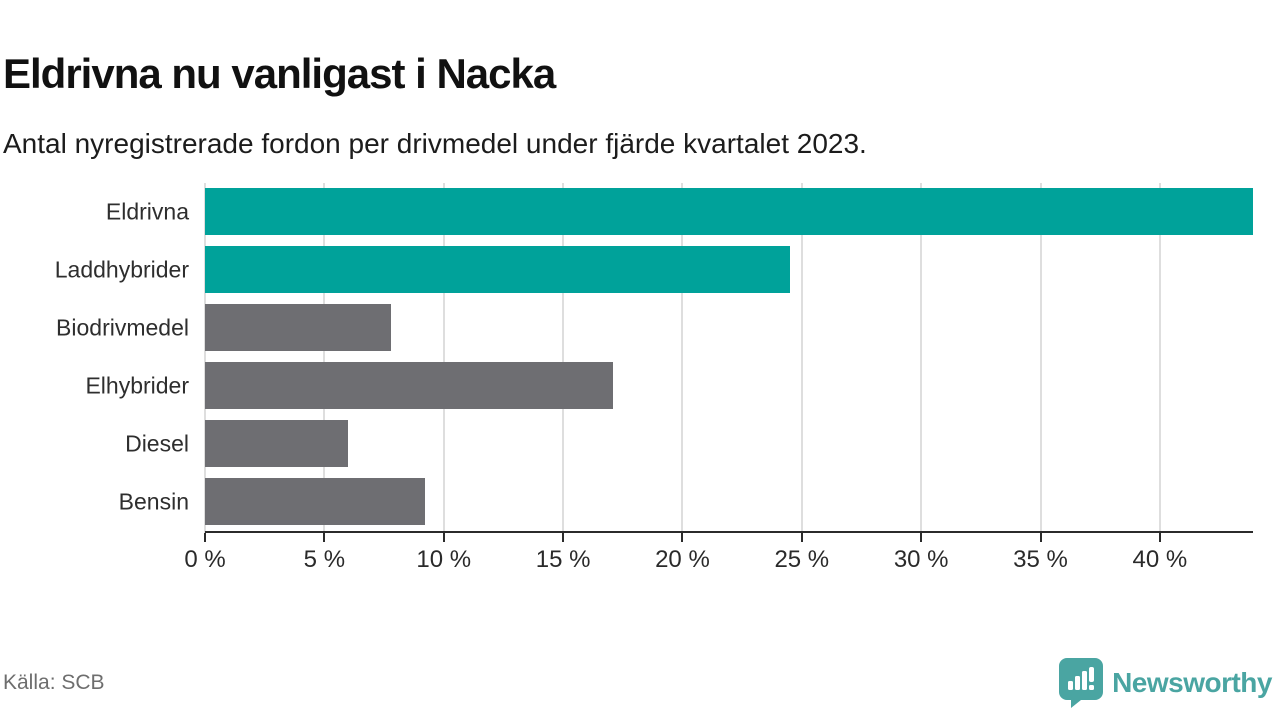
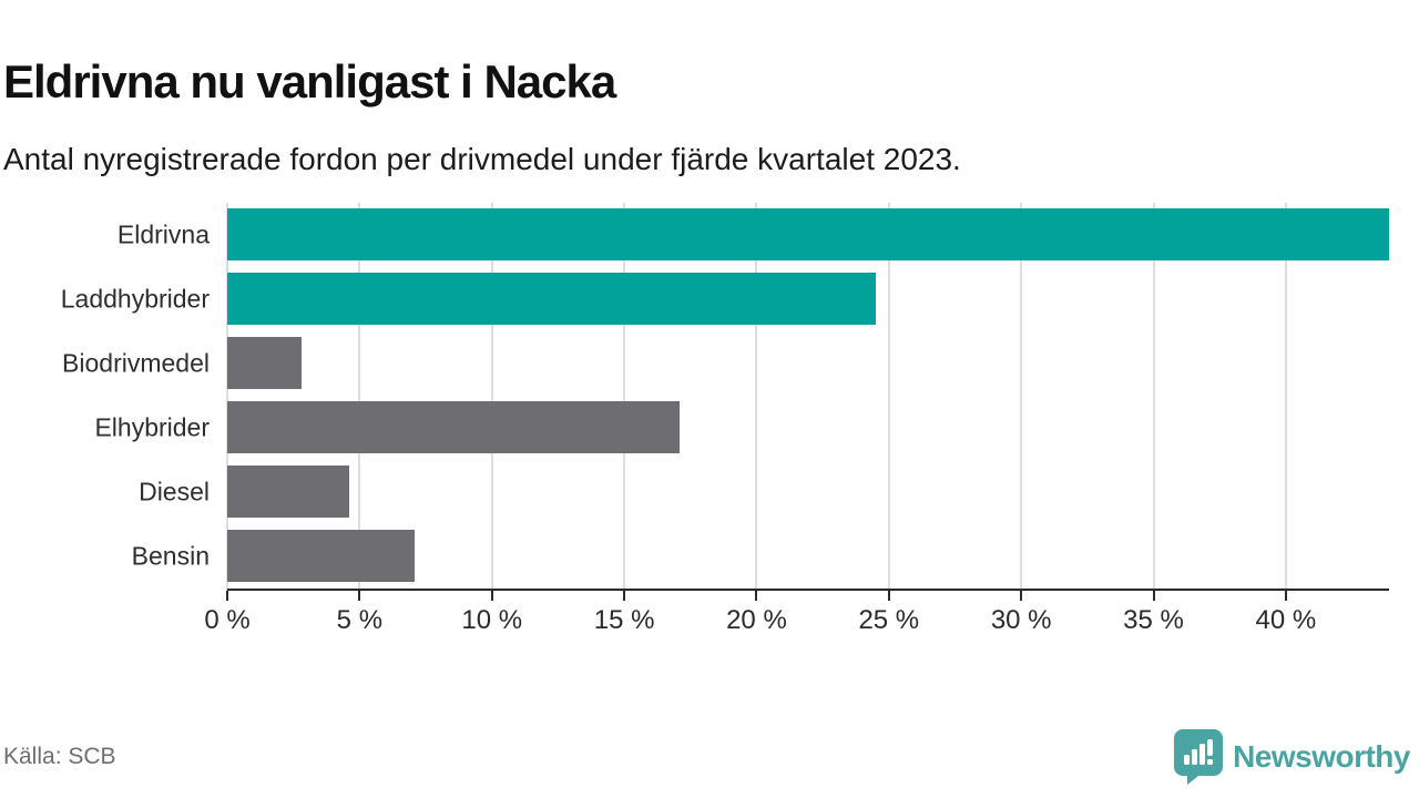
Biodrivmedel: 7.8% -> 2.8%
Diesel: 6.0% -> 4.6%
Bensin: 9.2% -> 7.1%
